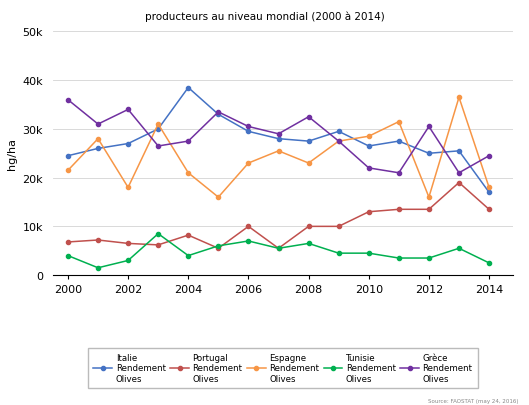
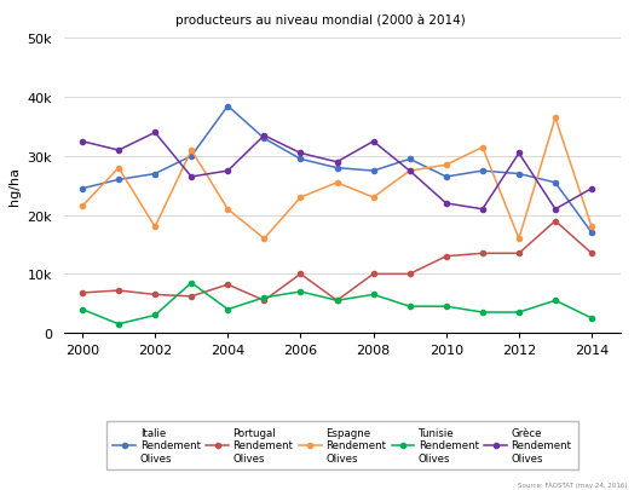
Grèce Rendement Olives/2000: 36.0k -> 32.5k
Italie Rendement Olives/2012: 25.0k -> 27.0k
